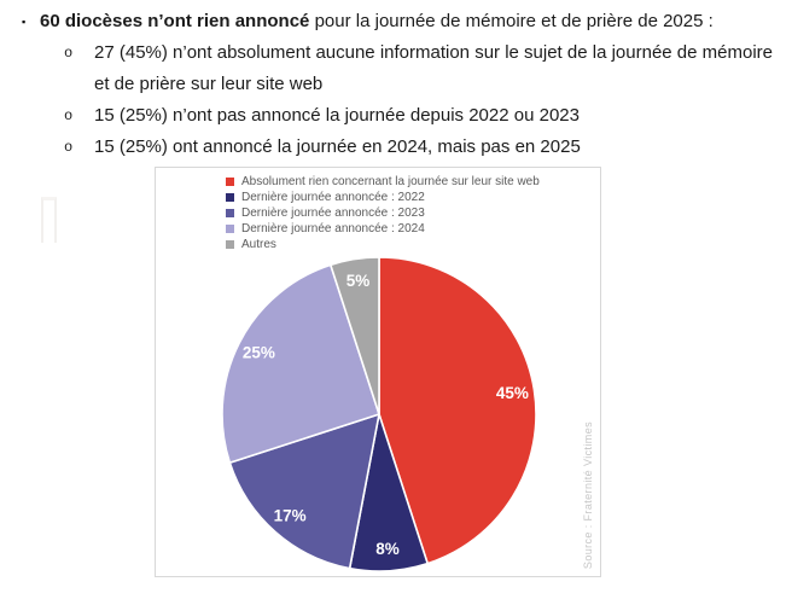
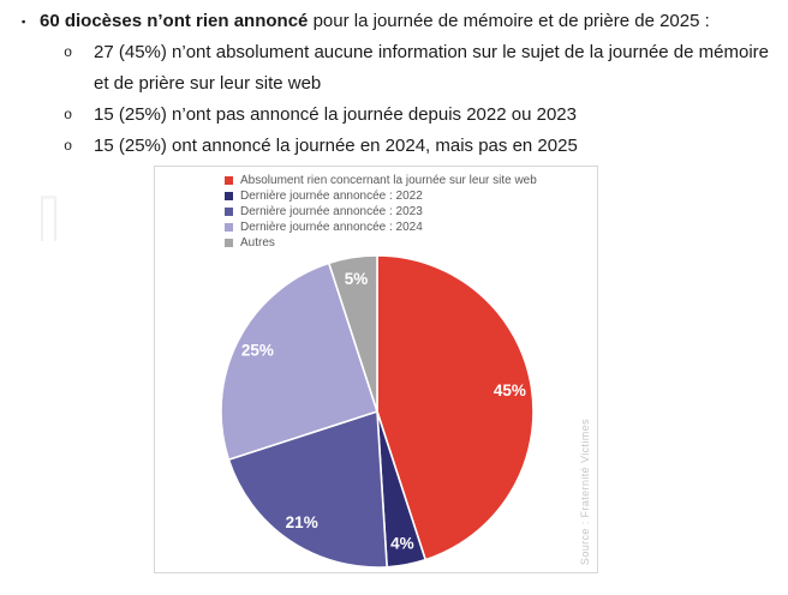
Dernière journée annoncée : 2022: 8% -> 4%
Dernière journée annoncée : 2023: 17% -> 21%
